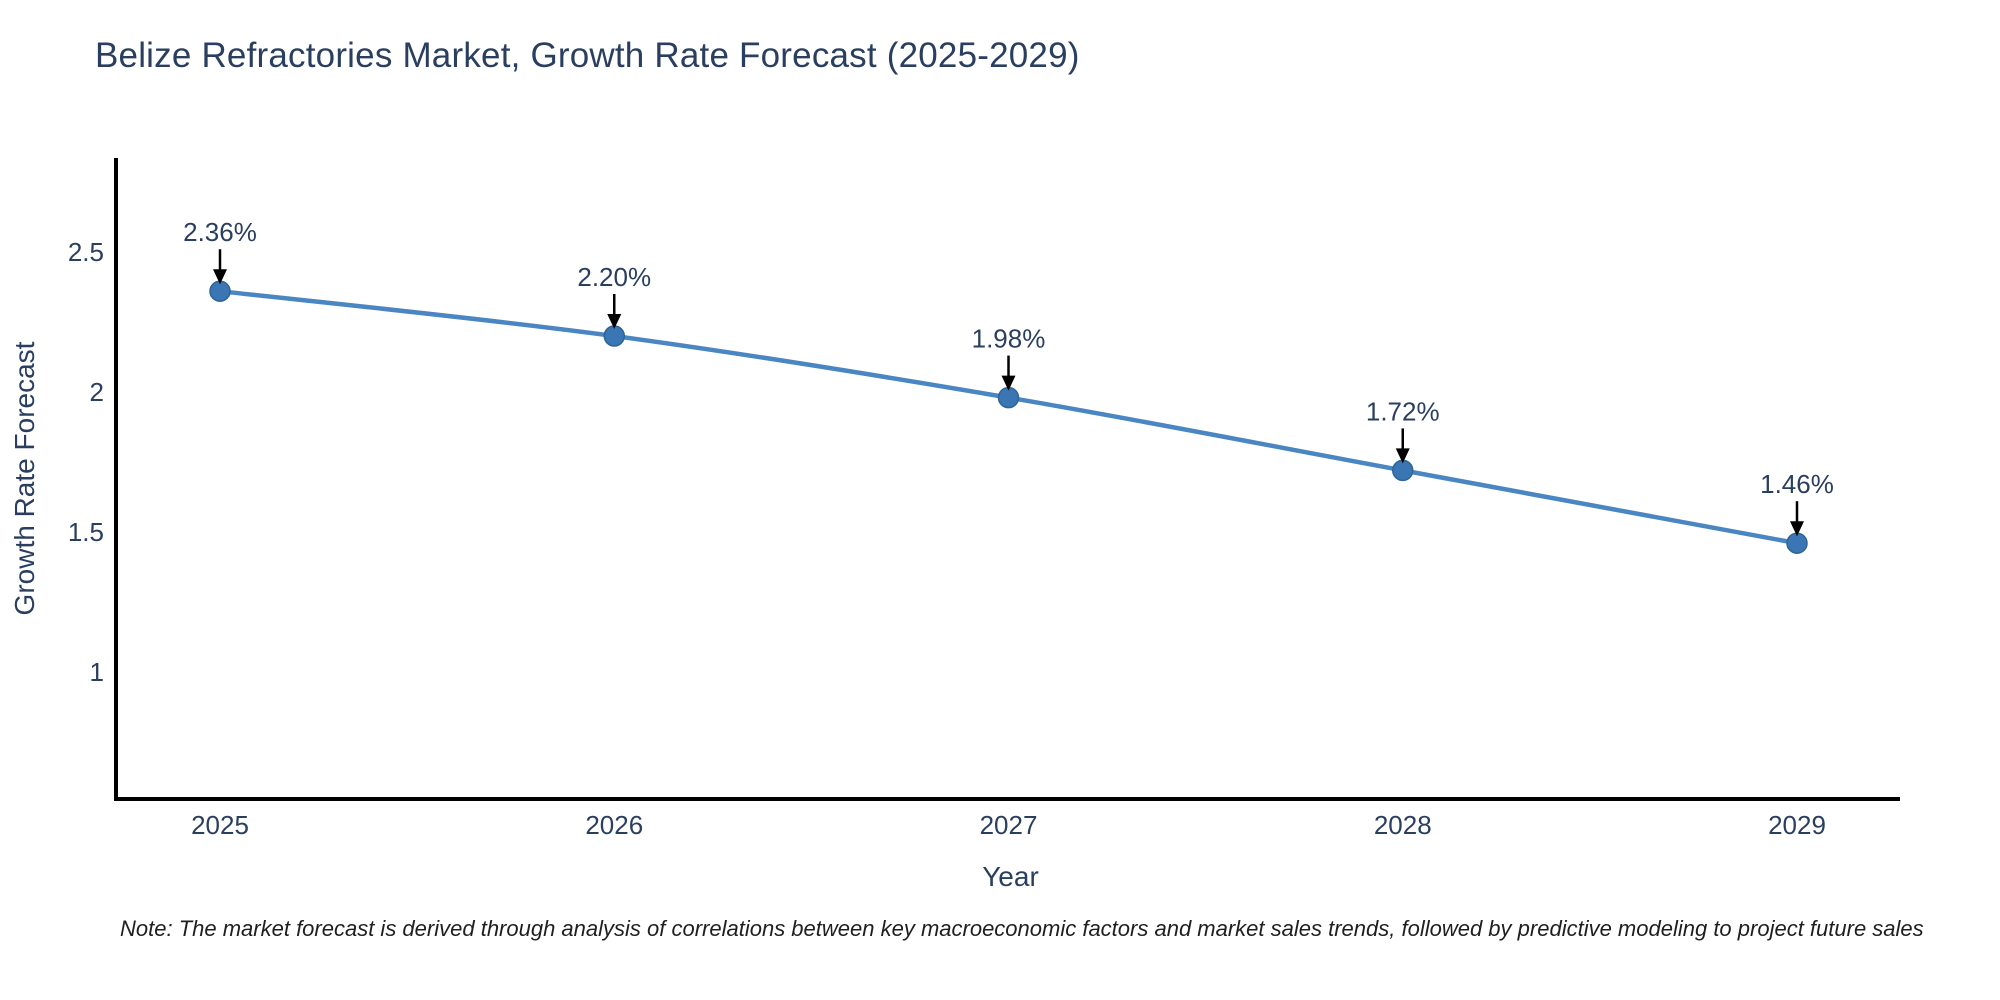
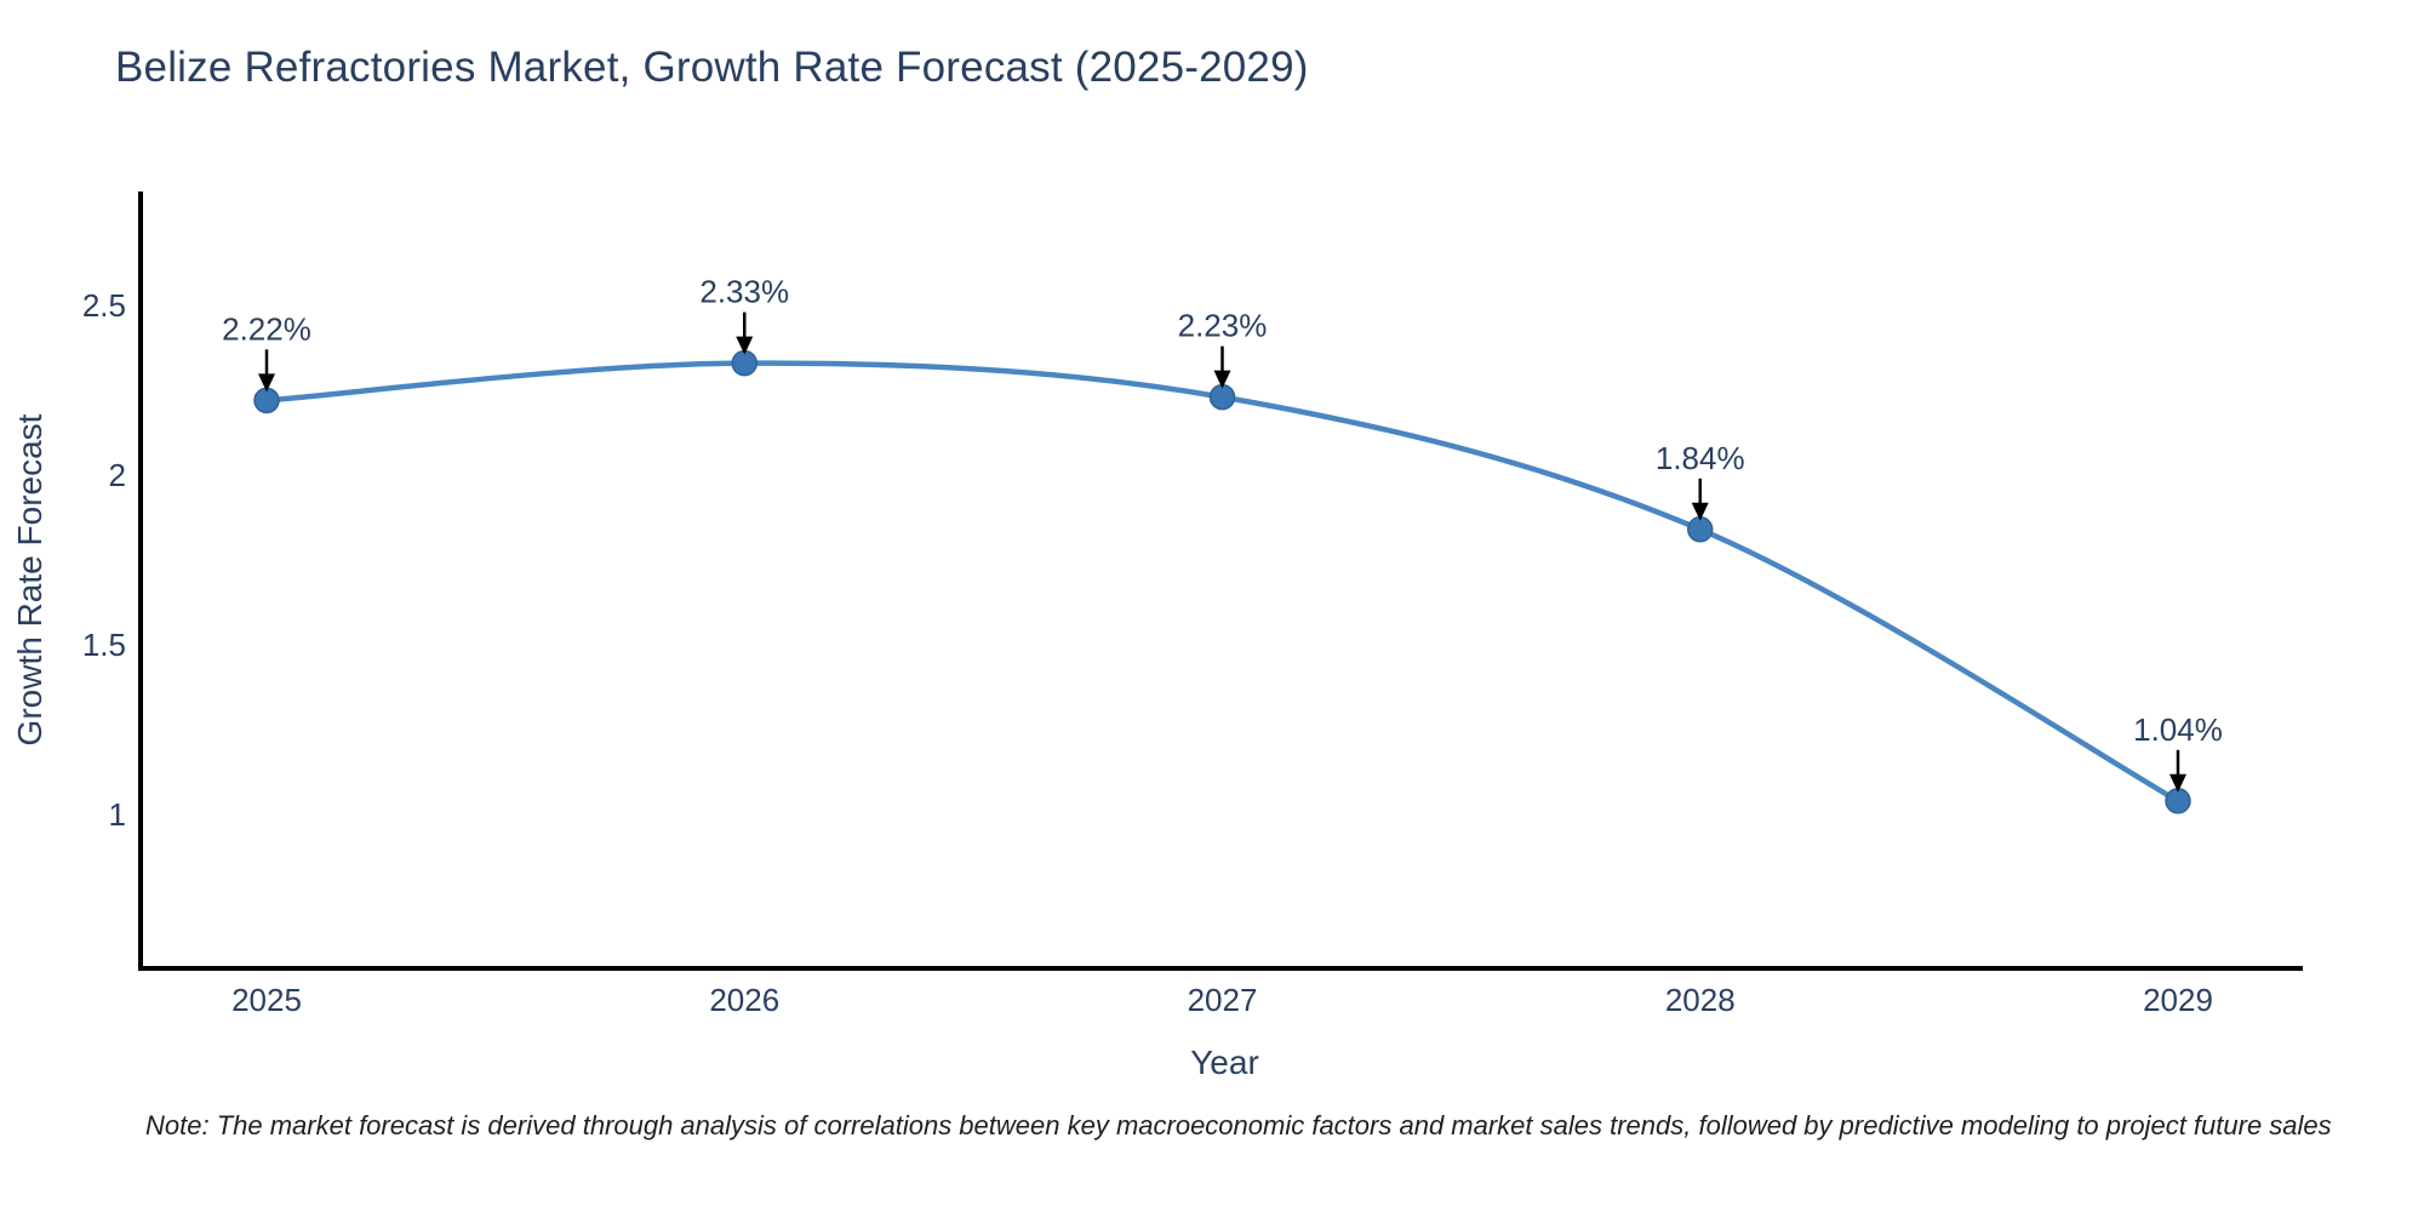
2025: 2.36% -> 2.22%
2026: 2.20% -> 2.33%
2027: 1.98% -> 2.23%
2028: 1.72% -> 1.84%
2029: 1.46% -> 1.04%
